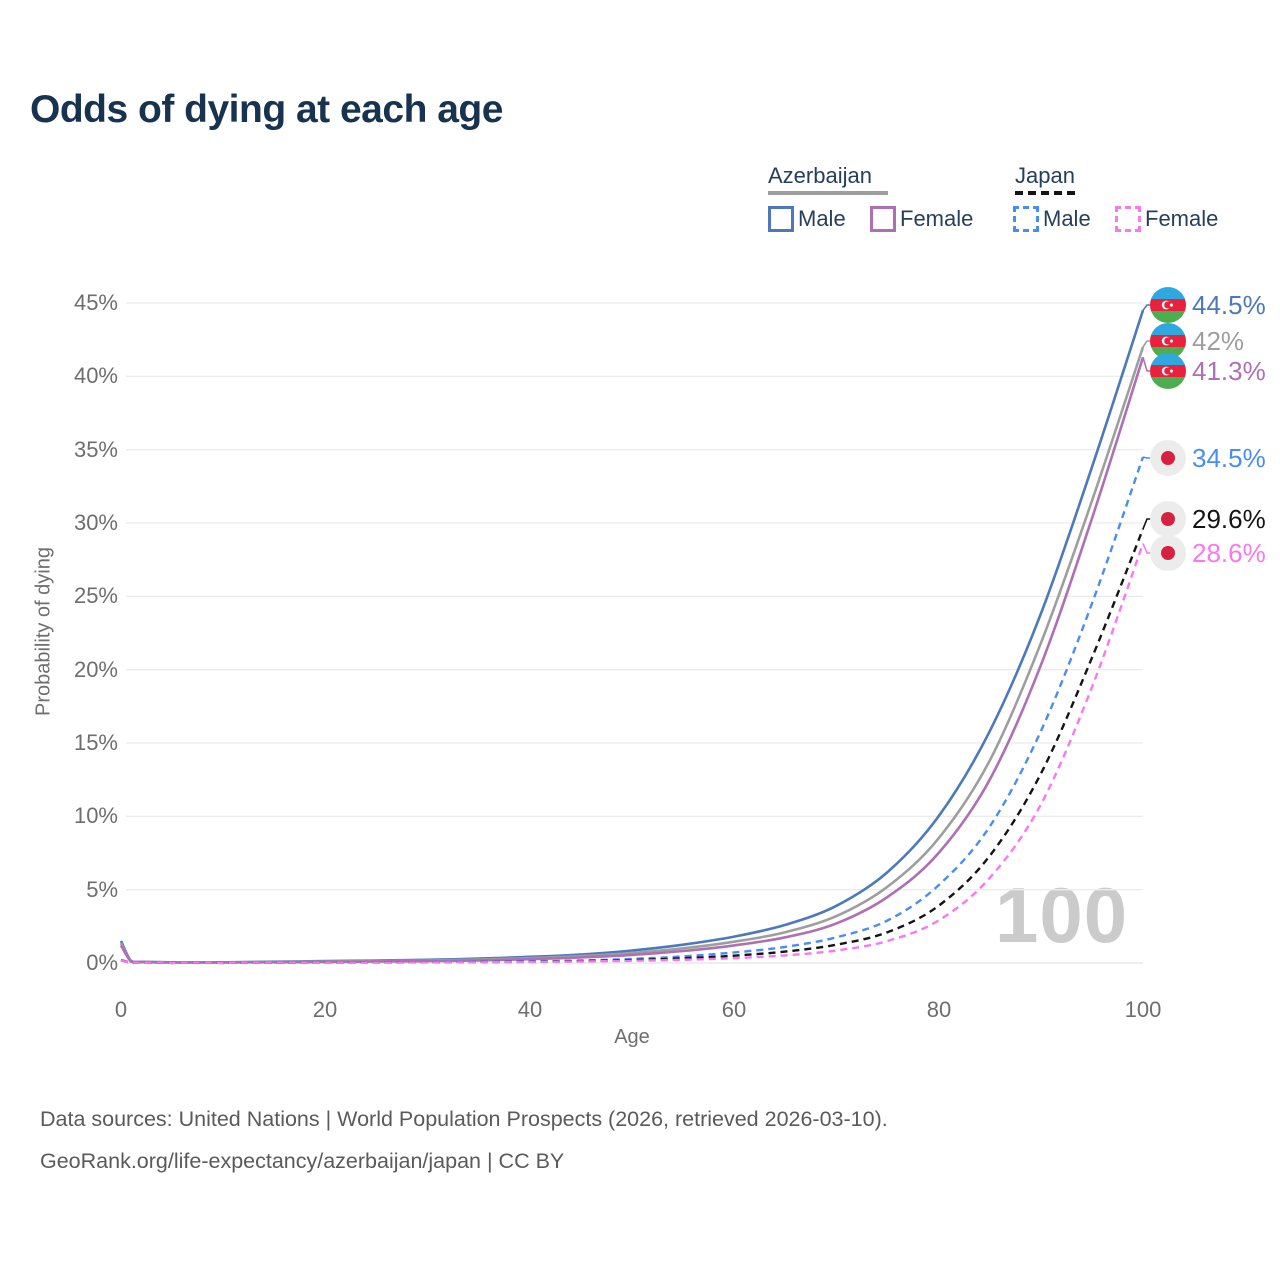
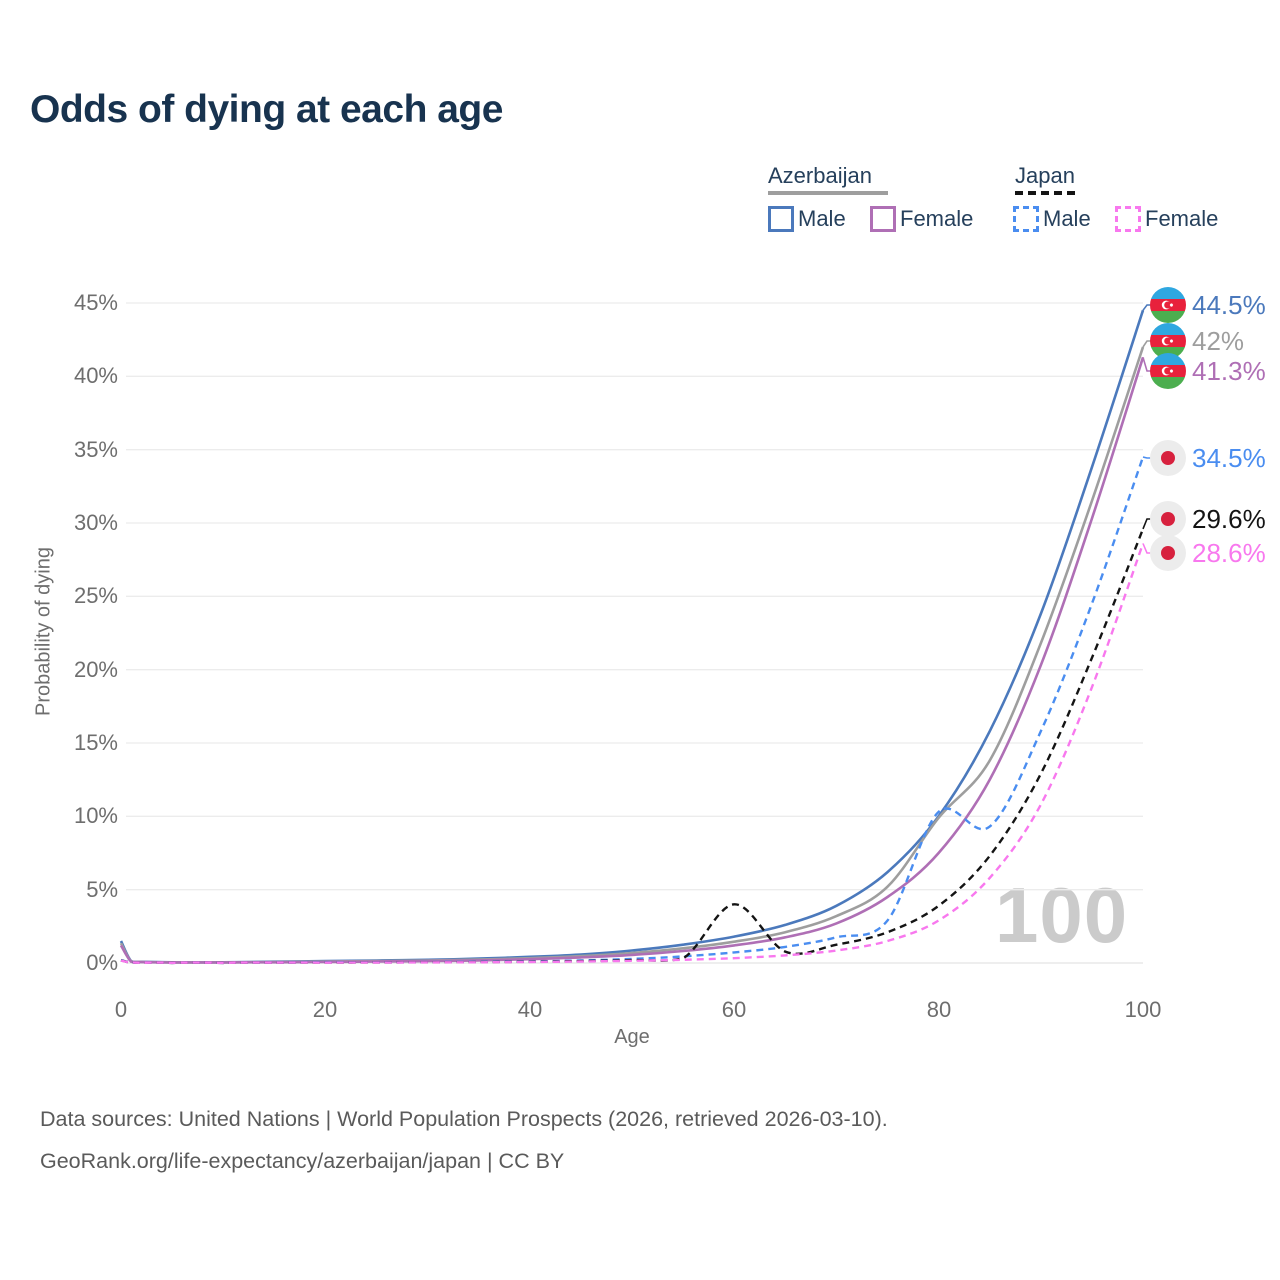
Japan/60: 0.5% -> 4.0%
Azerbaijan/80: 8.5% -> 9.9%
Japan Male/80: 5.3% -> 10.3%
